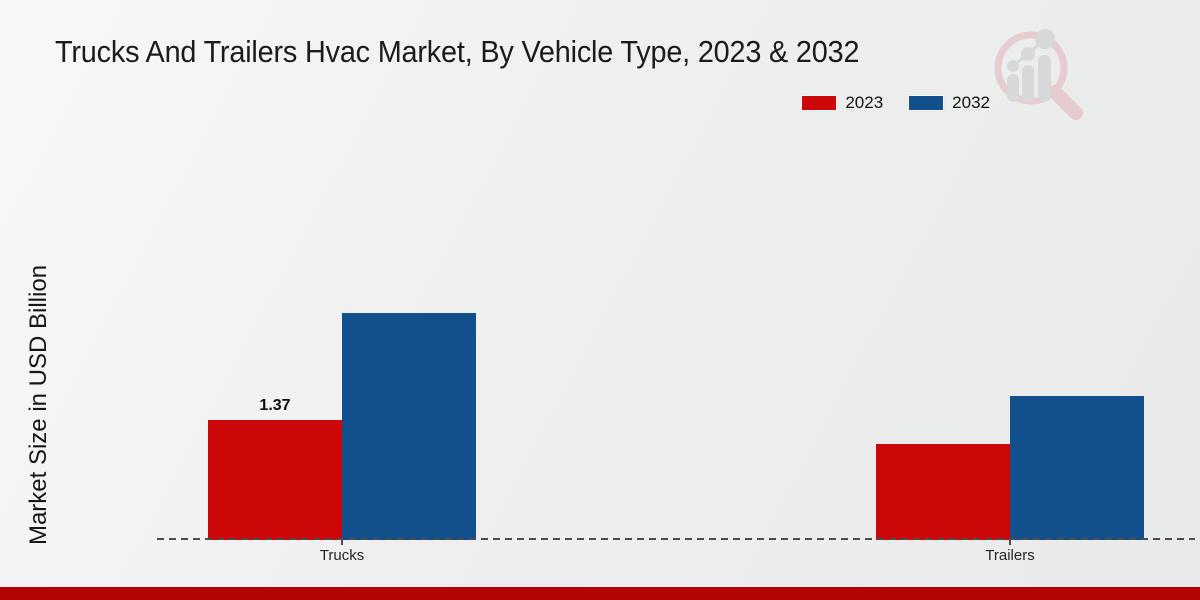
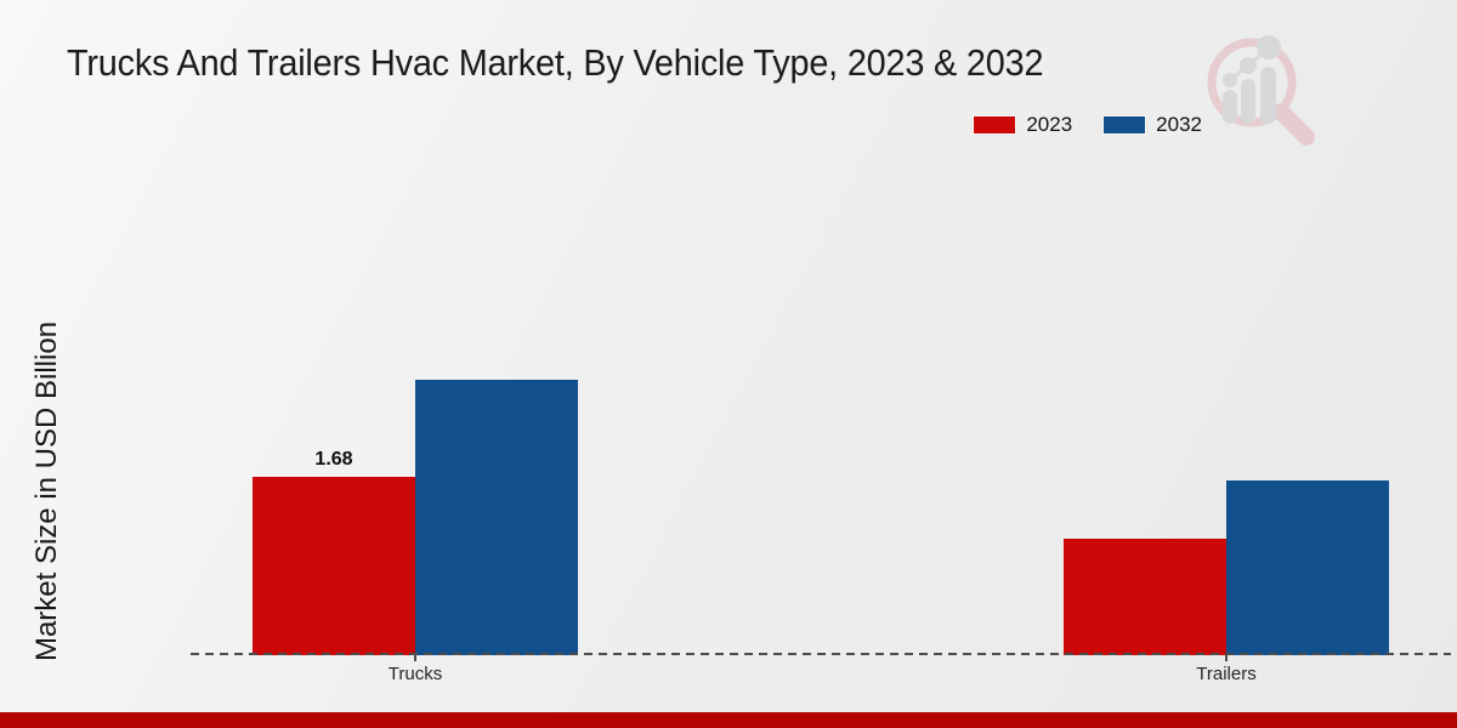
2023/Trucks: 1.37 -> 1.68
